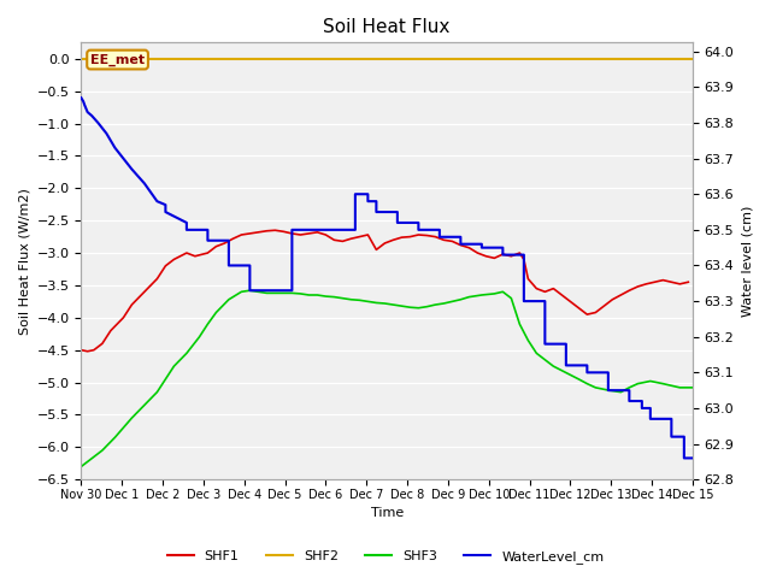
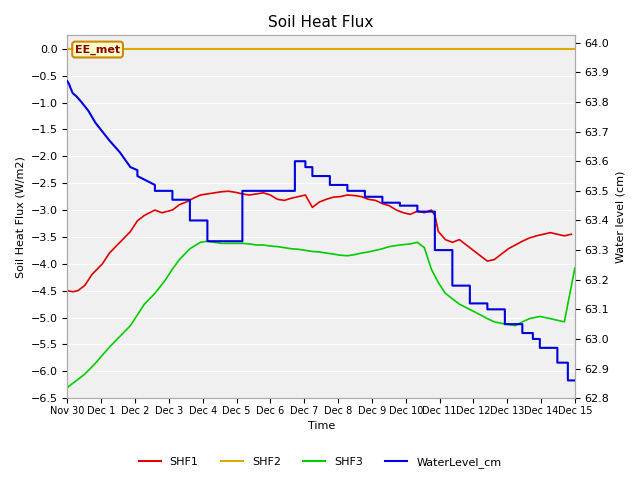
SHF3/Dec 15: -5.08 -> -4.08
